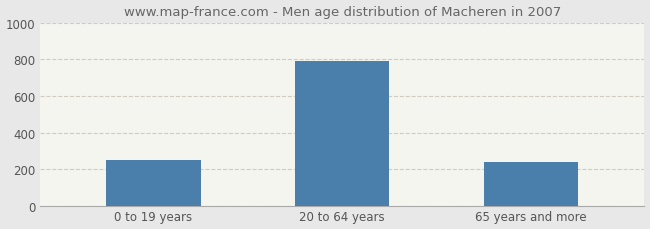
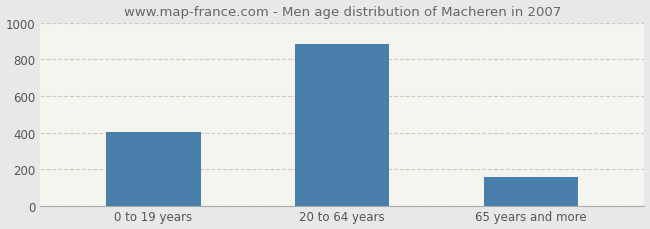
0 to 19 years: 250 -> 400
20 to 64 years: 790 -> 880
65 years and more: 240 -> 160
